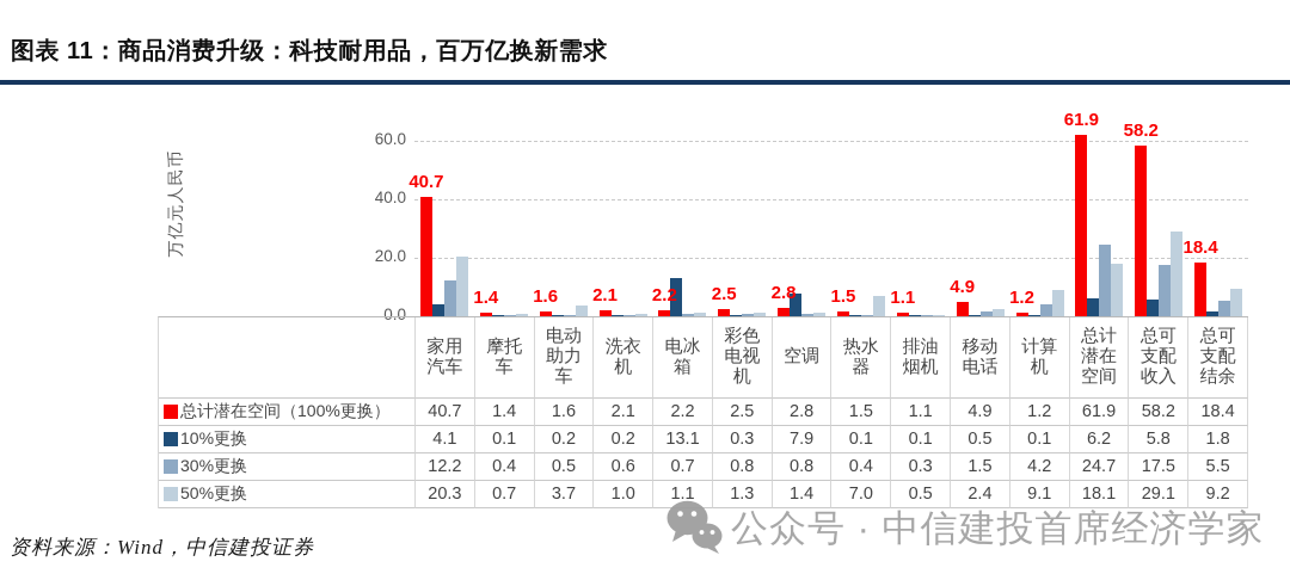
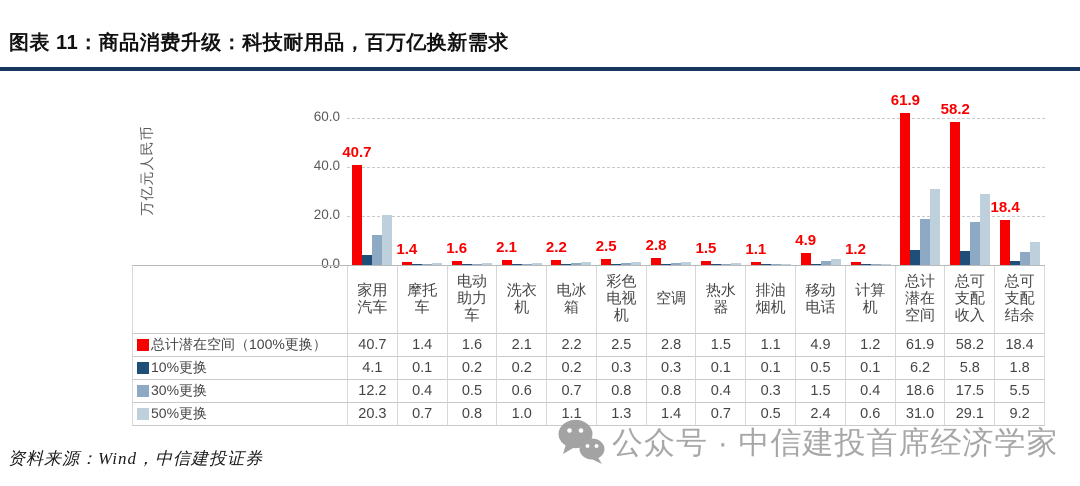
50%更换/电动助力车: 3.7 -> 0.8
10%更换/电冰箱: 13.1 -> 0.2
10%更换/空调: 7.9 -> 0.3
50%更换/热水器: 7.0 -> 0.7
30%更换/计算机: 4.2 -> 0.4
50%更换/计算机: 9.1 -> 0.6
30%更换/总计潜在空间: 24.7 -> 18.6
50%更换/总计潜在空间: 18.1 -> 31.0
